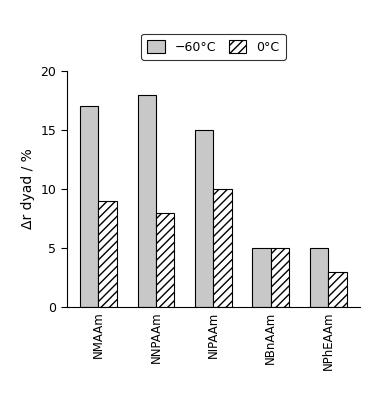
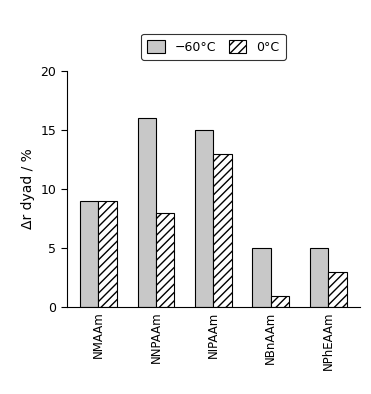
−60°C/NMAAm: 17 -> 9
−60°C/NNPAAm: 18 -> 16
0°C/NIPAAm: 10 -> 13
0°C/NBnAAm: 5 -> 1
